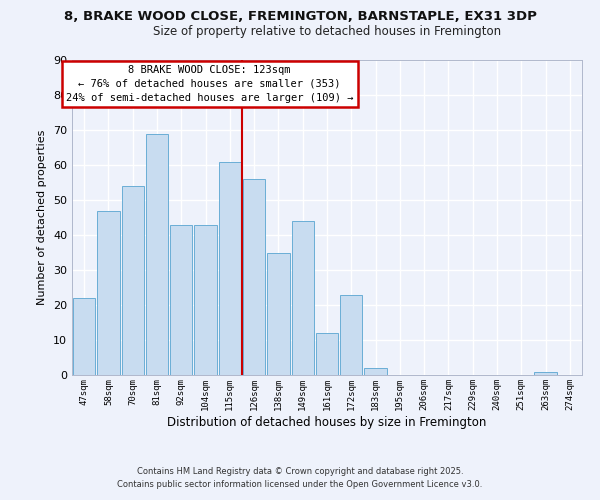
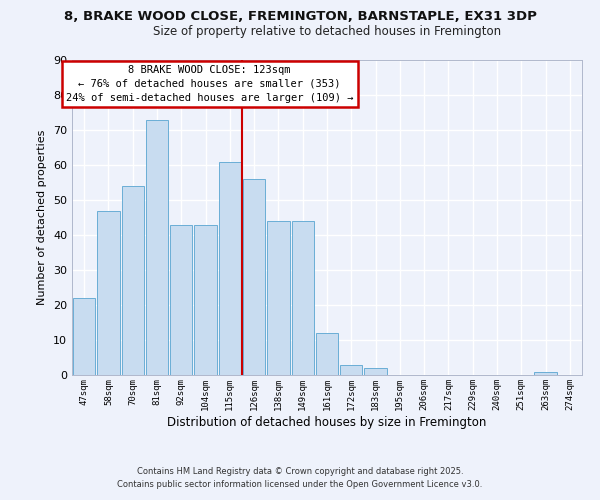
81sqm: 69 -> 73
138sqm: 35 -> 44
172sqm: 23 -> 3
